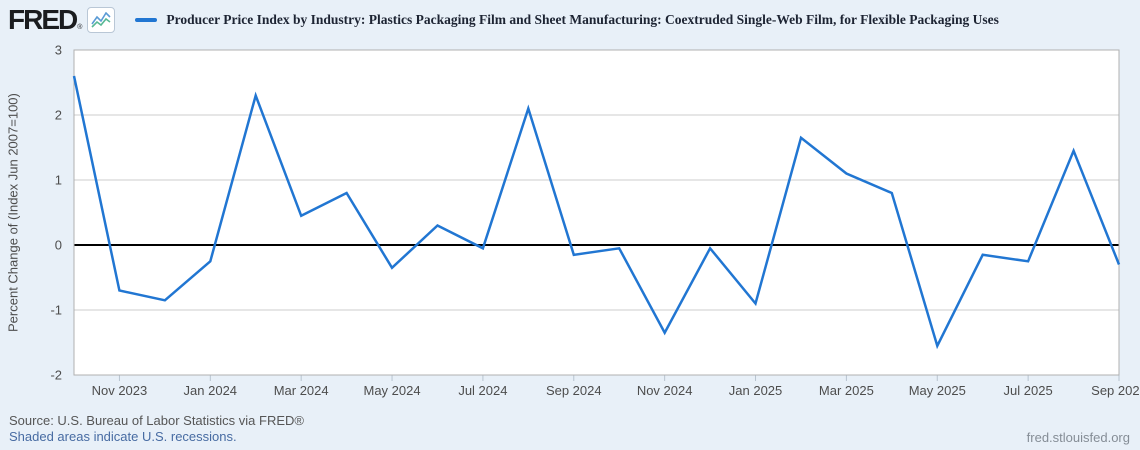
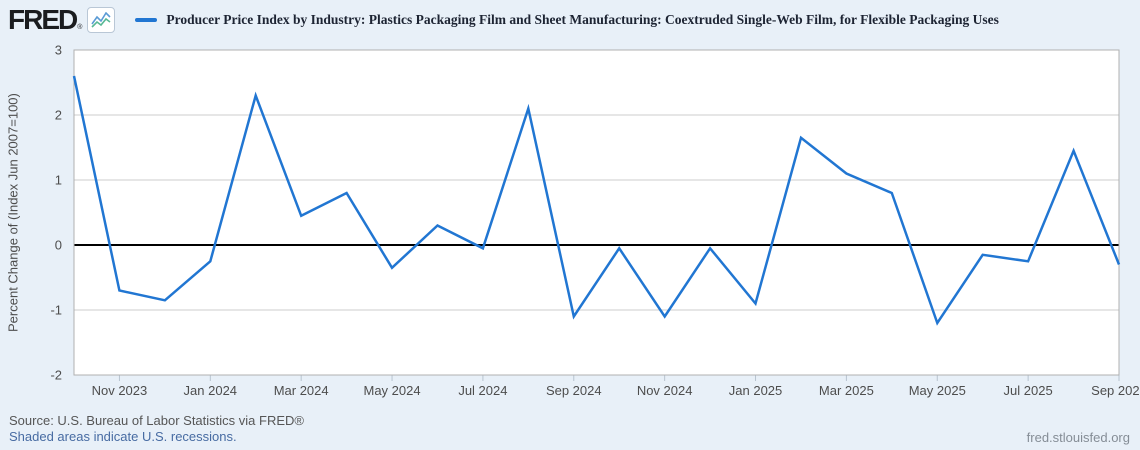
Sep 2024: -0.1 -> -1.1
Nov 2024: -1.4 -> -1.1
May 2025: -1.6 -> -1.2
